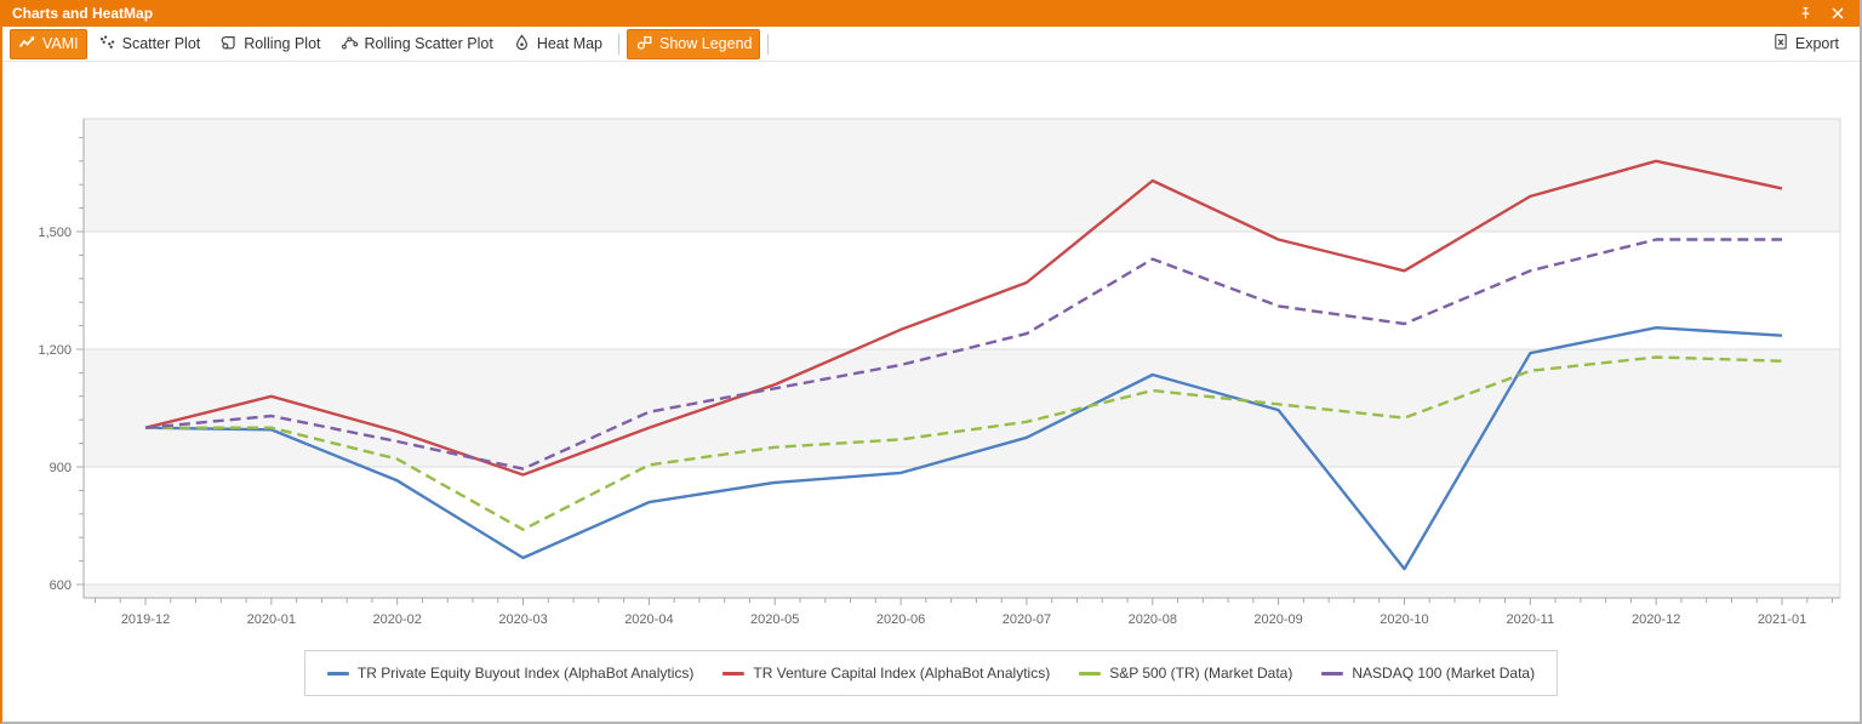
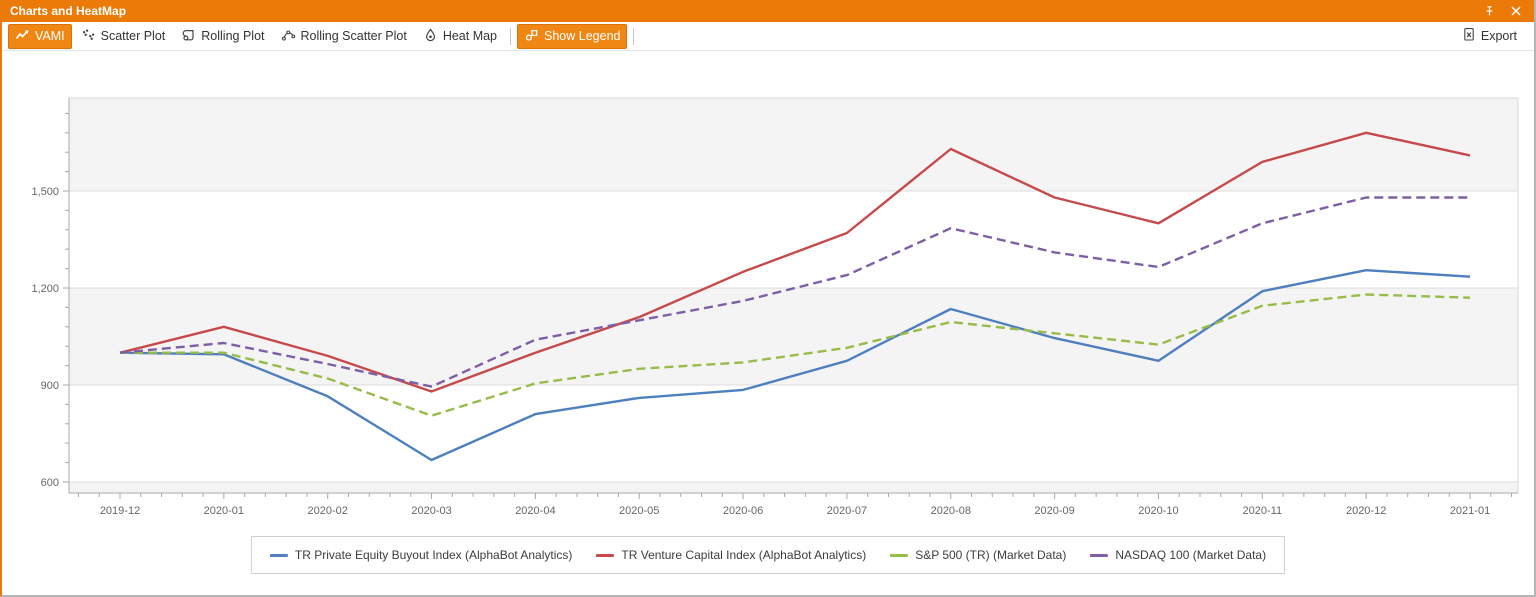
S&P 500 (TR) (Market Data)/2020-03: 740 -> 800
NASDAQ 100 (Market Data)/2020-08: 1430 -> 1380
TR Private Equity Buyout Index (AlphaBot Analytics)/2020-10: 640 -> 980
